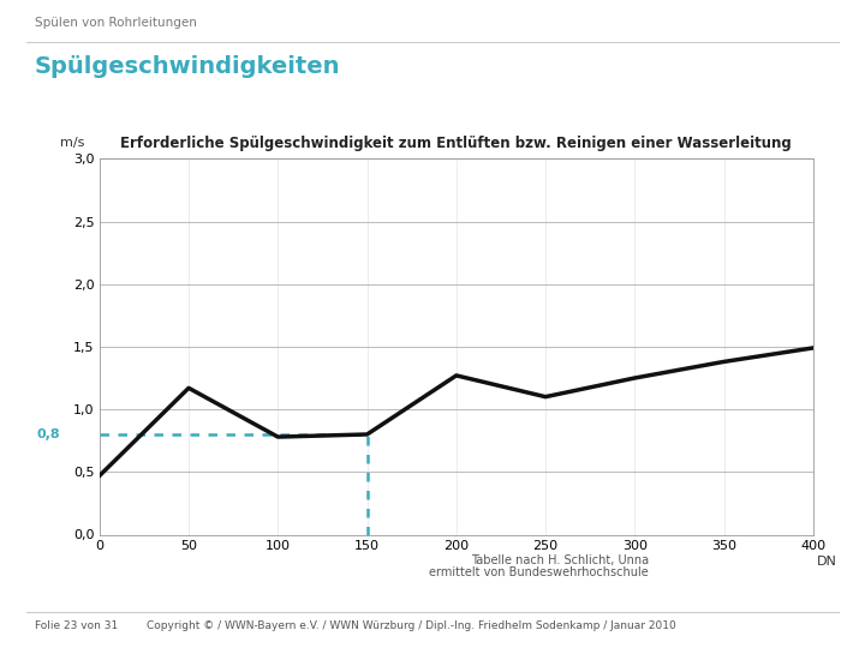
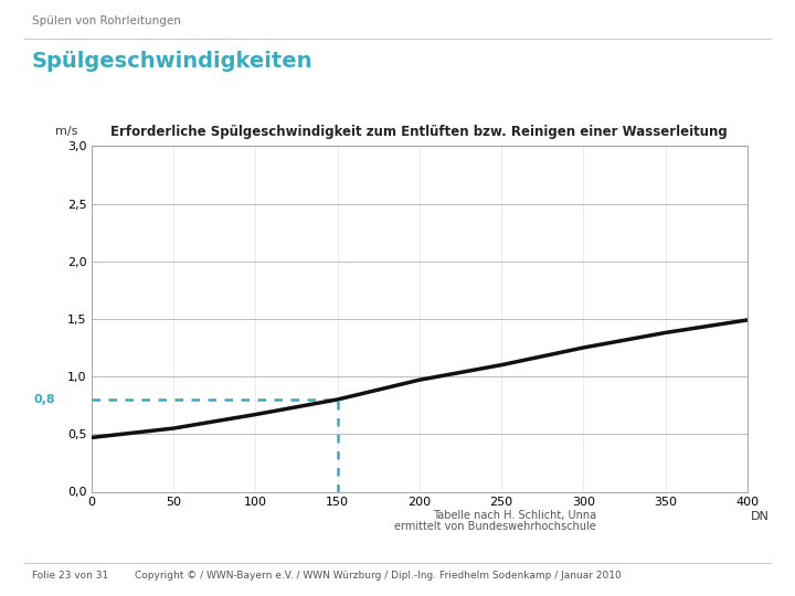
50: 1,17 -> 0,55
100: 0,78 -> 0,67
200: 1,27 -> 0,97
